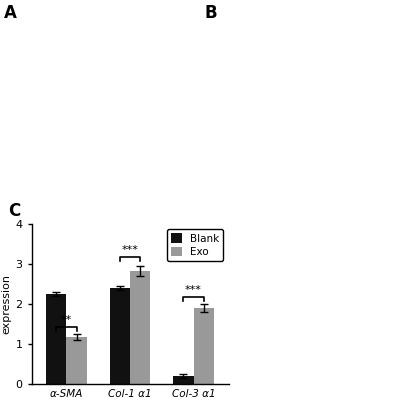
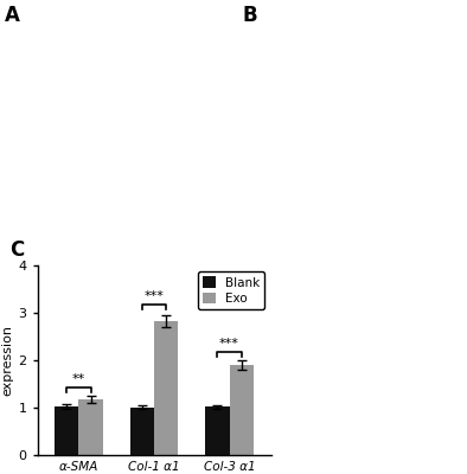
Blank/α-SMA: 2.25 -> 1.02
Blank/Col-1 α1: 2.40 -> 1.01
Blank/Col-3 α1: 0.20 -> 1.02
